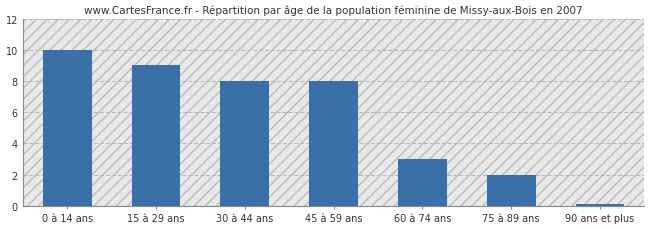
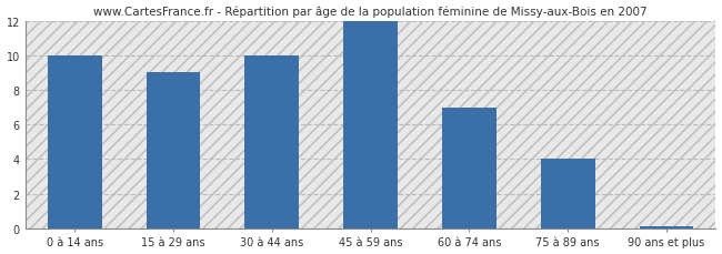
30 à 44 ans: 8.0 -> 10.0
45 à 59 ans: 8.0 -> 12.0
60 à 74 ans: 3.0 -> 7.0
75 à 89 ans: 2.0 -> 4.0
